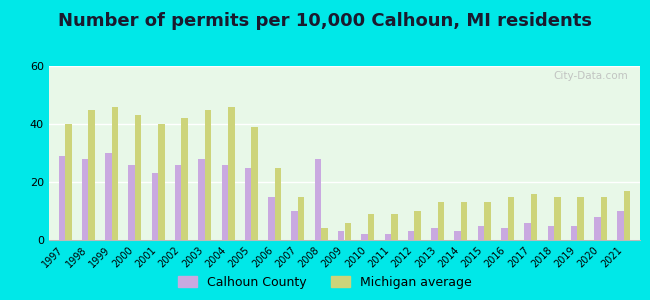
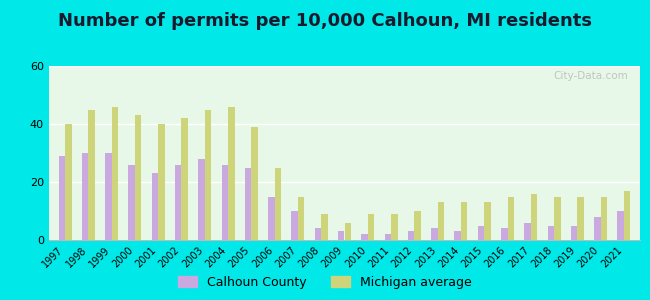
Calhoun County/1998: 28 -> 30
Calhoun County/2008: 28 -> 4
Michigan average/2008: 4 -> 9
